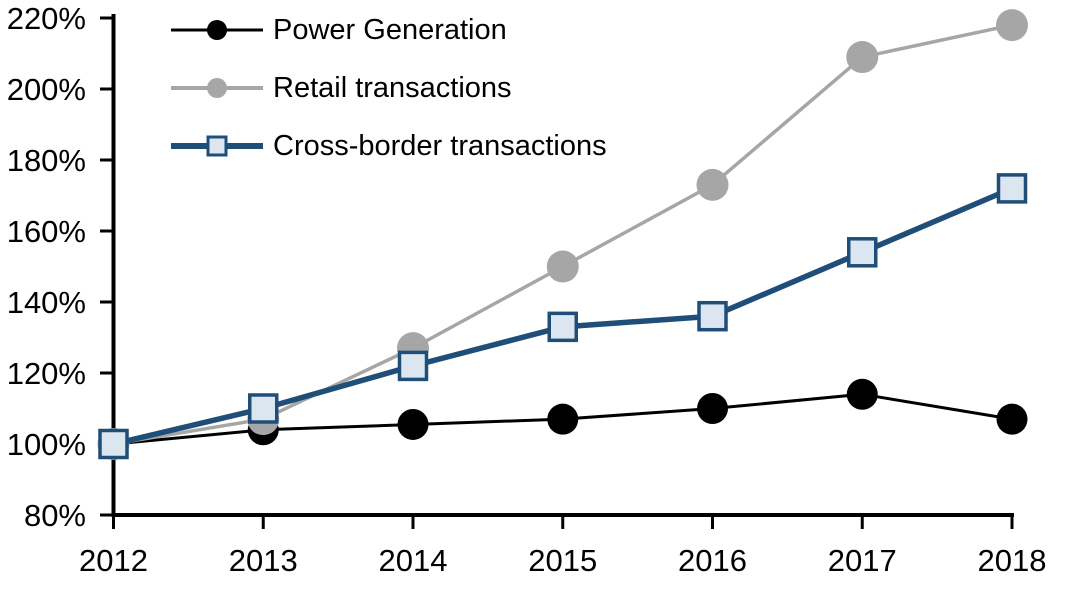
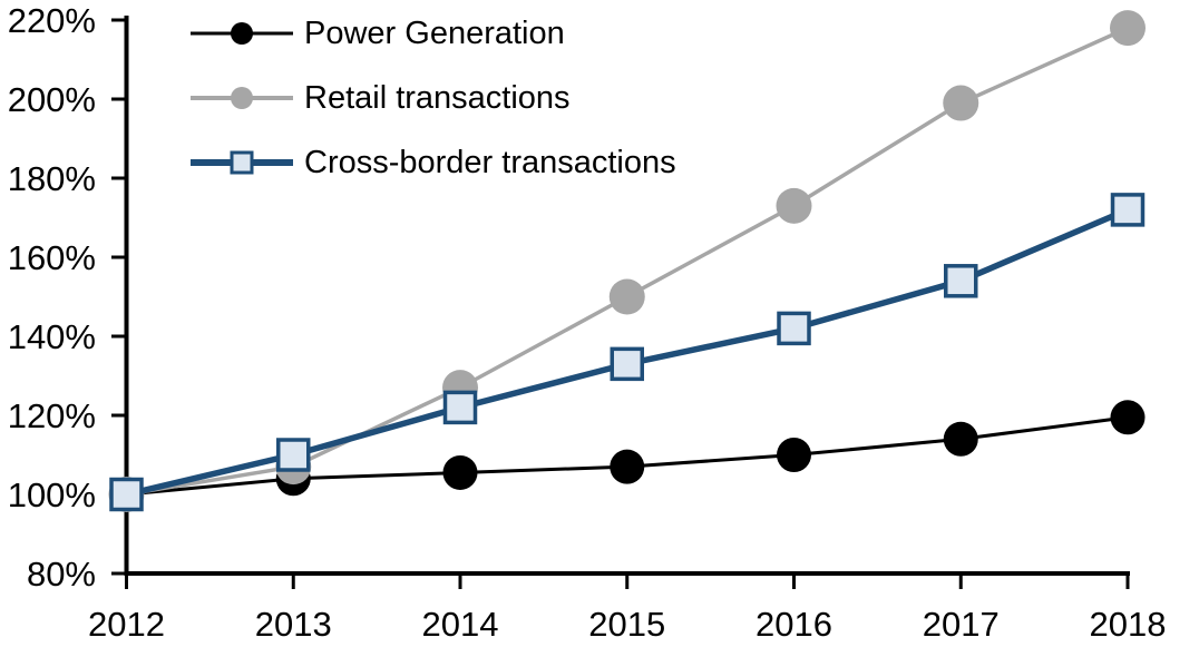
Cross-border transactions/2016: 136% -> 142%
Retail transactions/2017: 209% -> 199%
Power Generation/2018: 107% -> 120%
